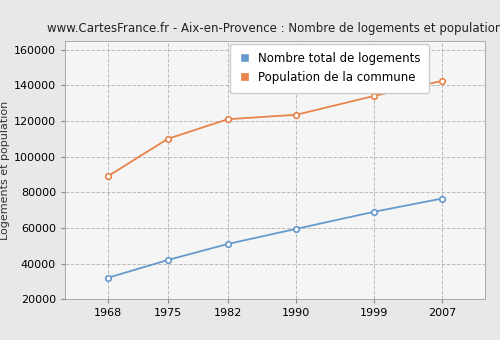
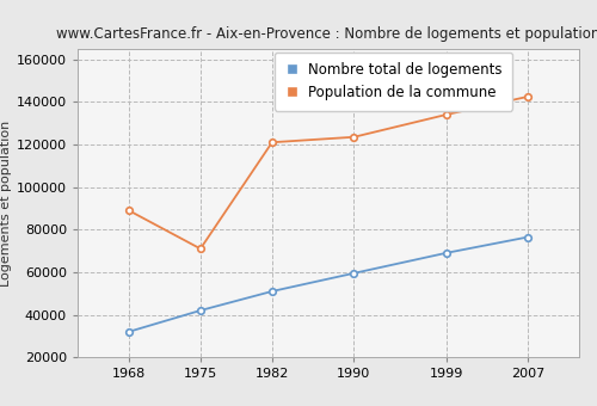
Population de la commune/1975: 110000 -> 71000
